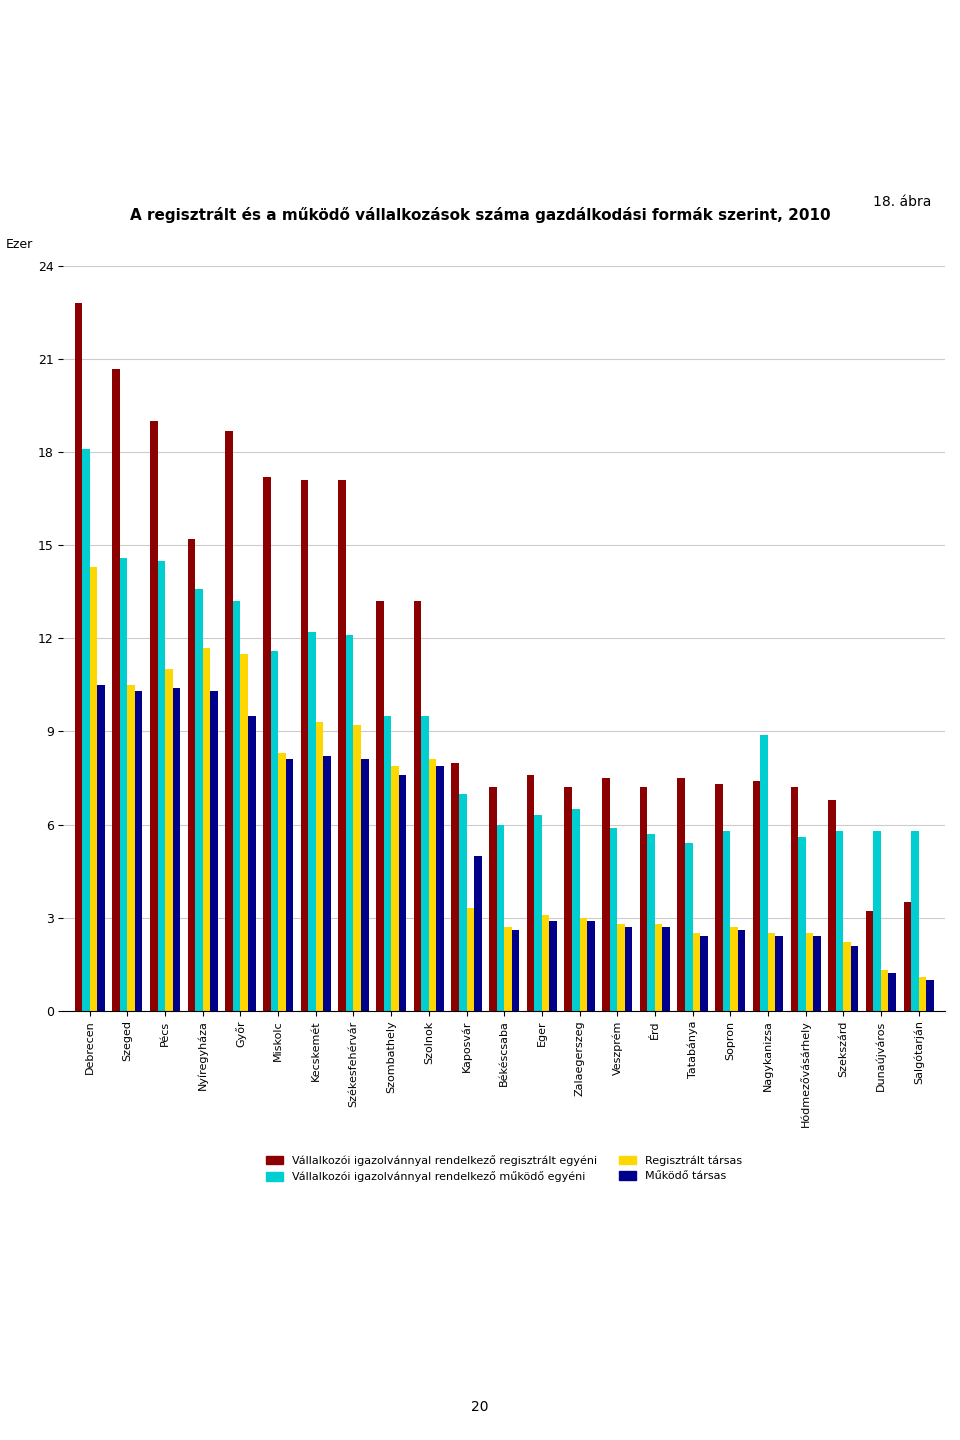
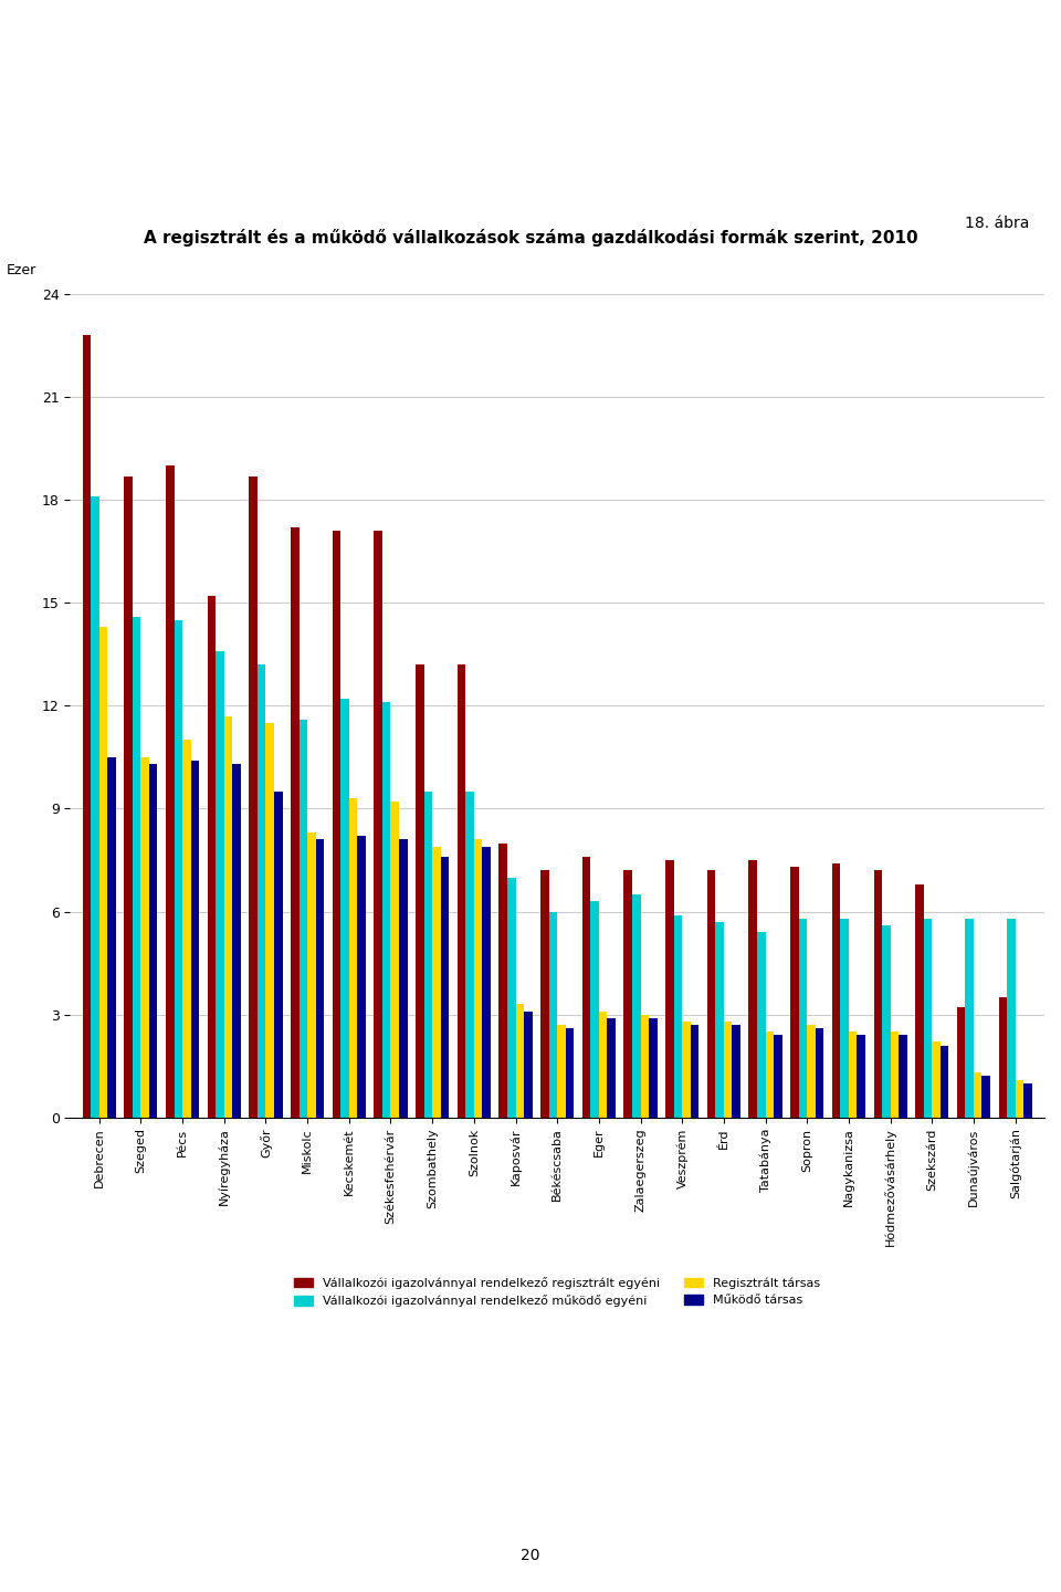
Vállalkozói igazolvánnyal rendelkező regisztrált egyéni/Szeged: 20.7 -> 18.7
Működő társas/Kaposvár: 5.0 -> 3.1
Vállalkozói igazolvánnyal rendelkező működő egyéni/Nagykanizsa: 8.9 -> 5.8
